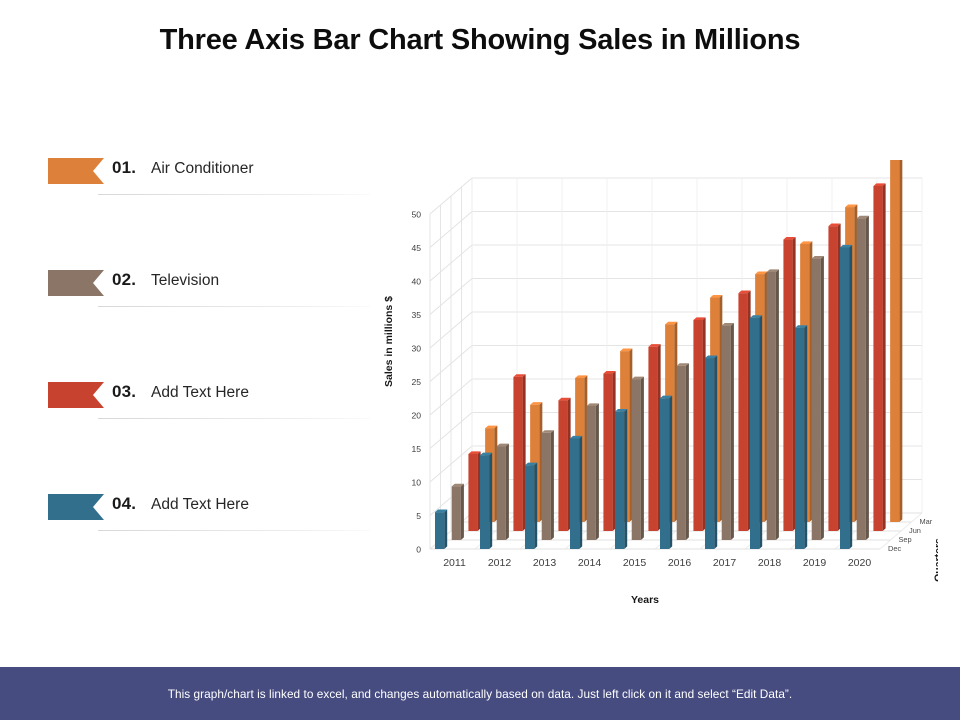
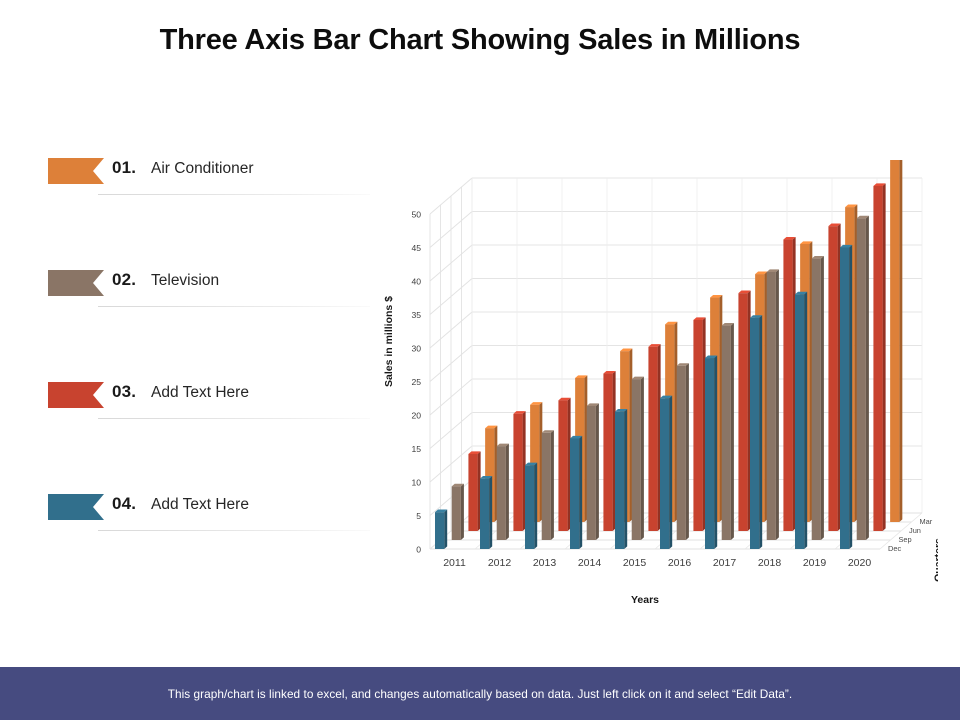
Dec/2012: 14 -> 10
Jun/2012: 23 -> 18
Dec/2019: 33 -> 38
